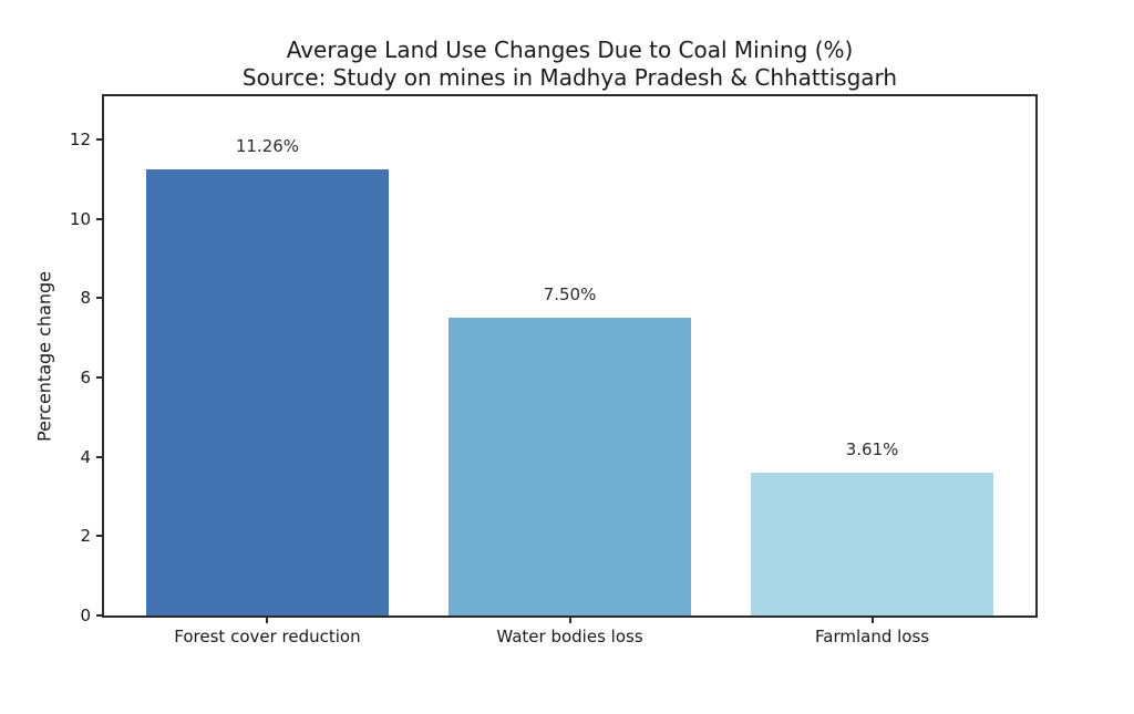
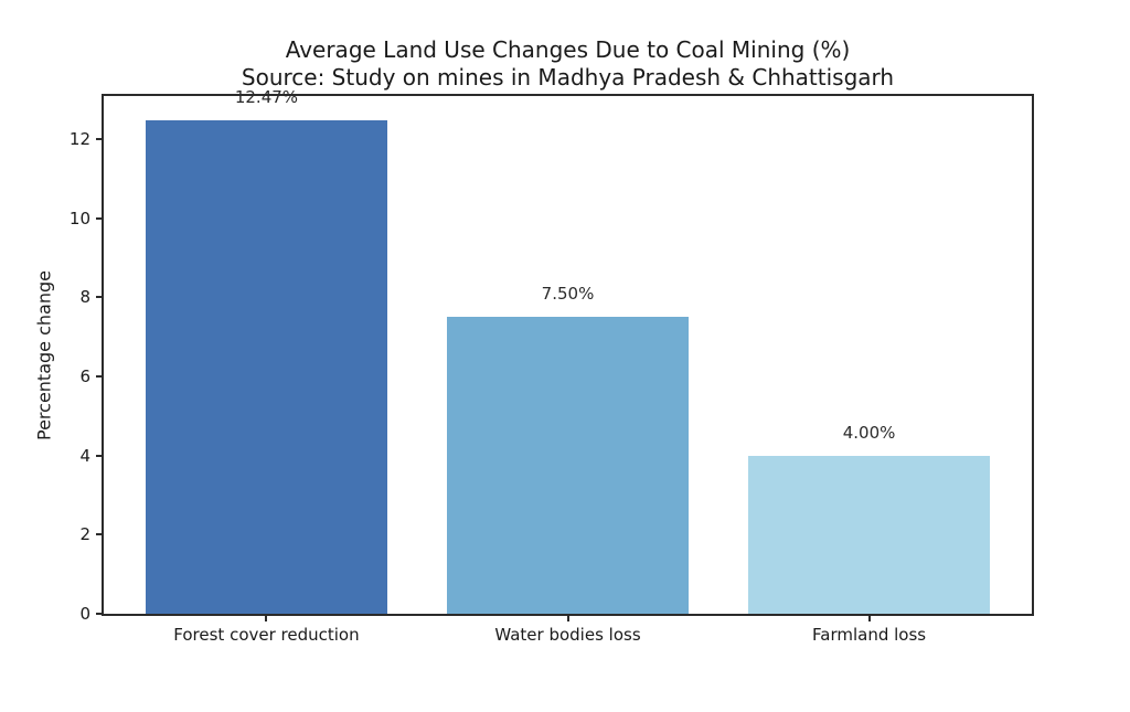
Forest cover reduction: 11.26% -> 12.47%
Farmland loss: 3.61% -> 4.00%
